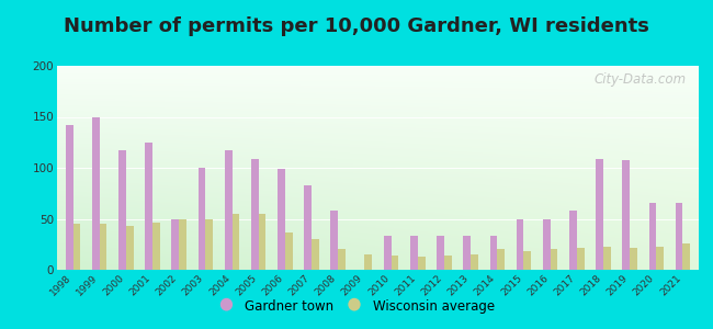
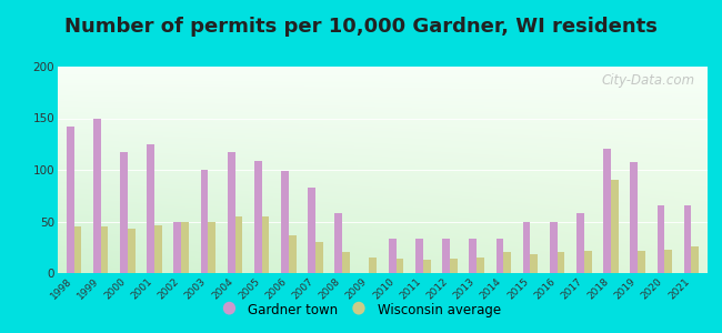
Gardner town/2018: 109 -> 120
Wisconsin average/2018: 23 -> 90
